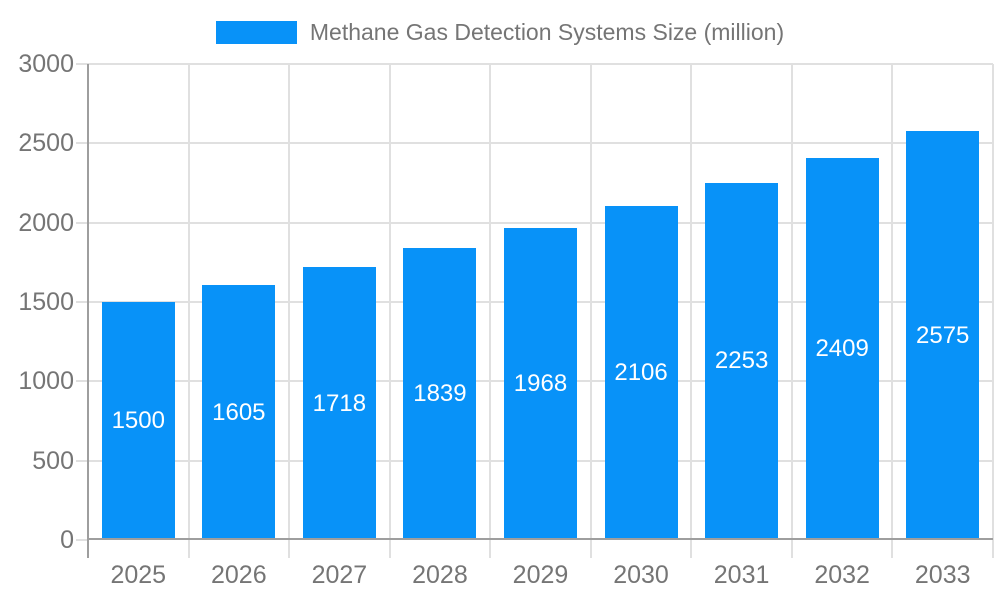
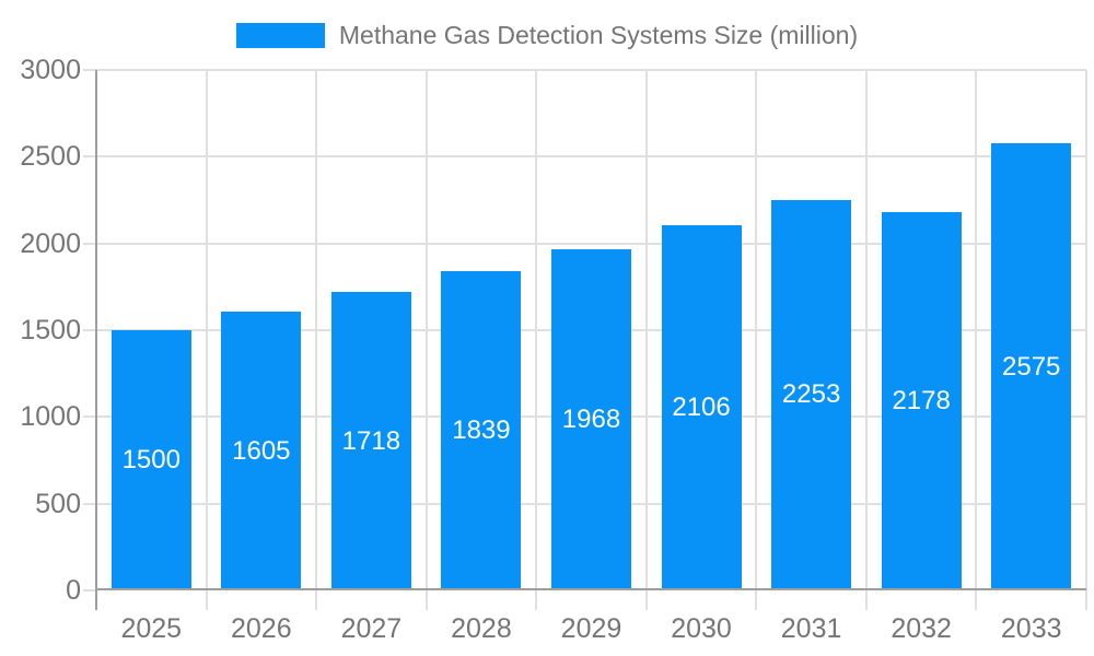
2032: 2409 -> 2178
